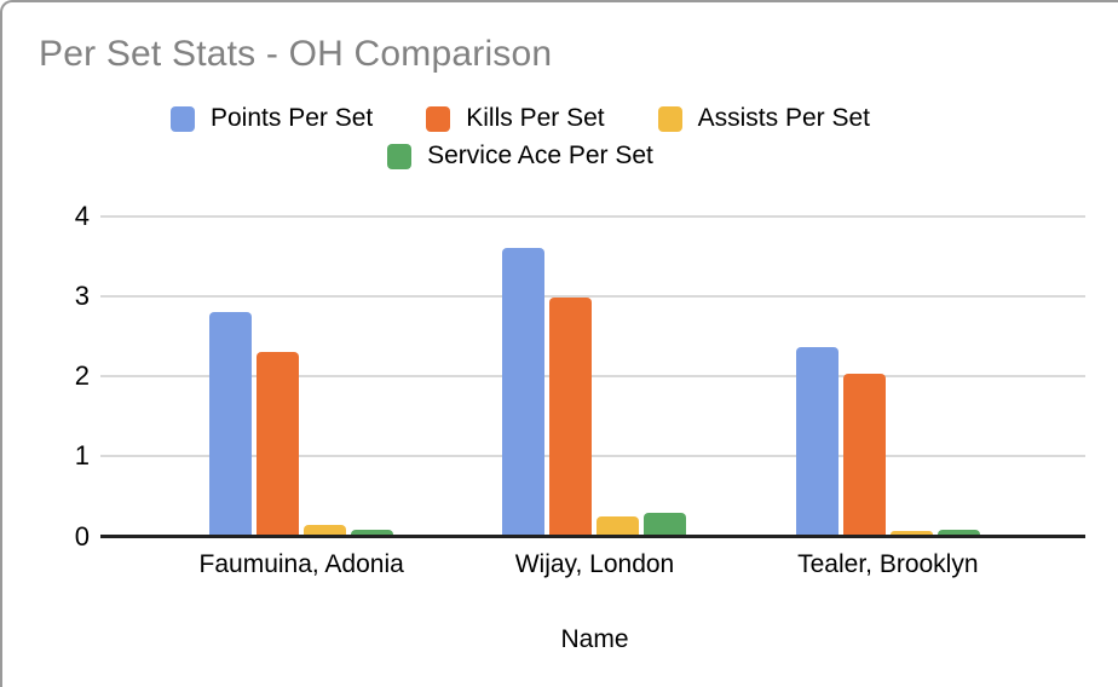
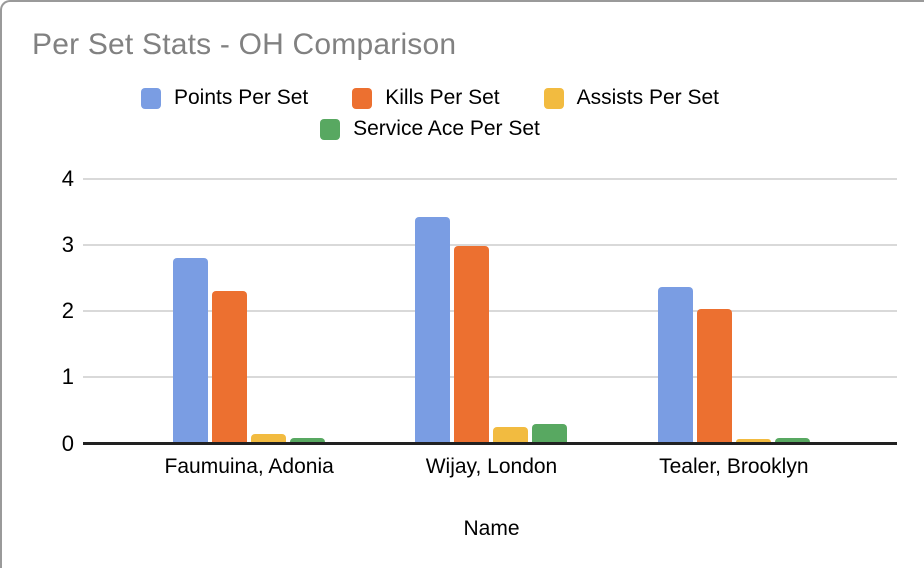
Points Per Set/Wijay, London: 3.6 -> 3.4
